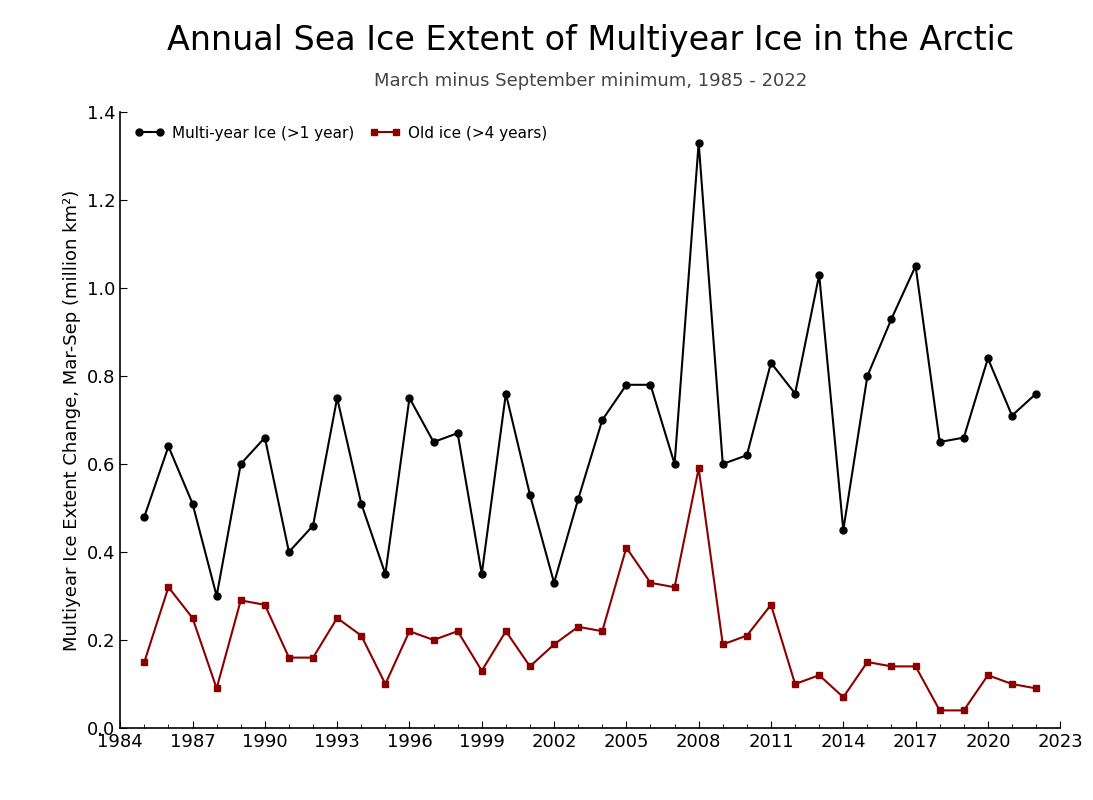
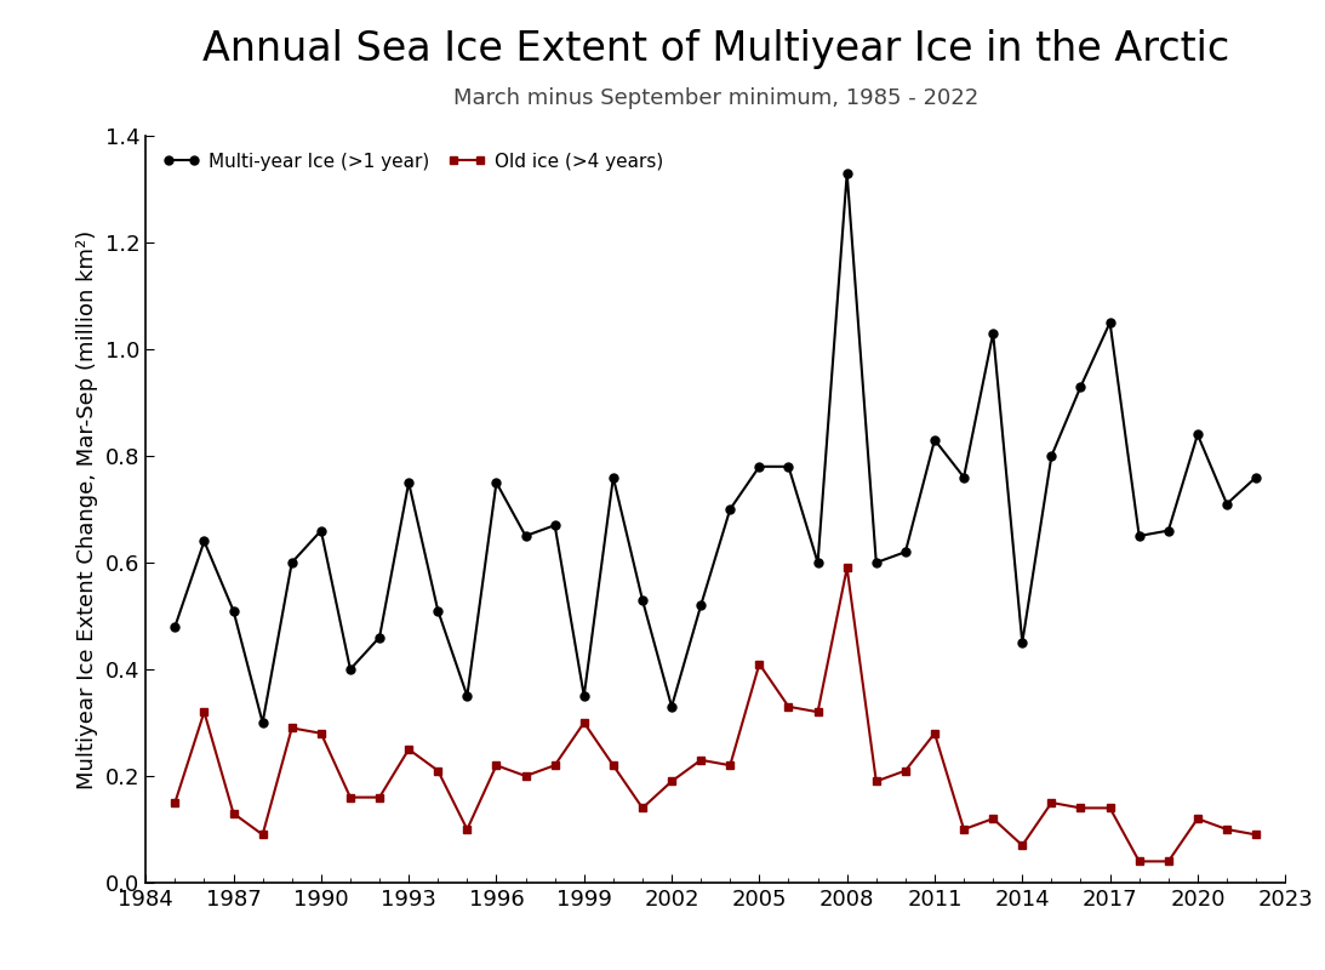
Old ice (>4 years)/1987: 0.25 -> 0.13
Old ice (>4 years)/1999: 0.13 -> 0.30
